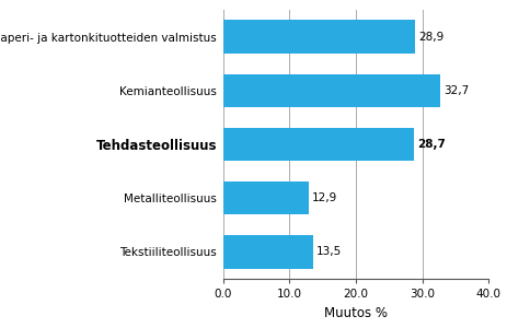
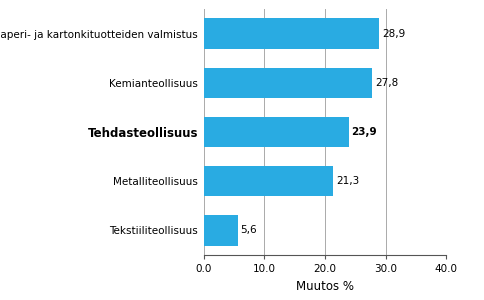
Kemianteollisuus: 32,7 -> 27,8
Tehdasteollisuus: 28,7 -> 23,9
Metalliteollisuus: 12,9 -> 21,3
Tekstiiliteollisuus: 13,5 -> 5,6
